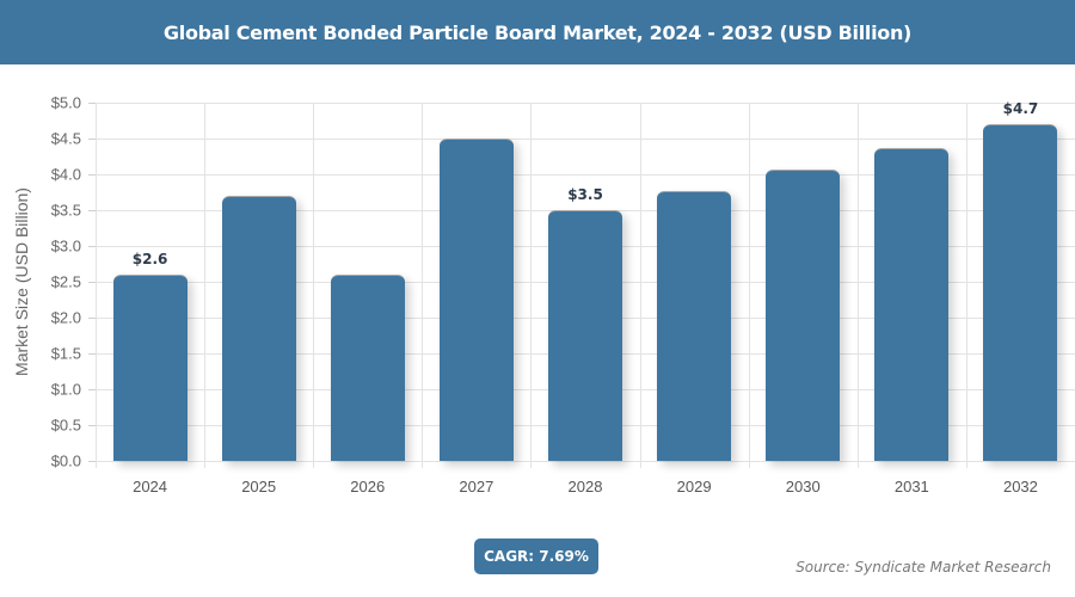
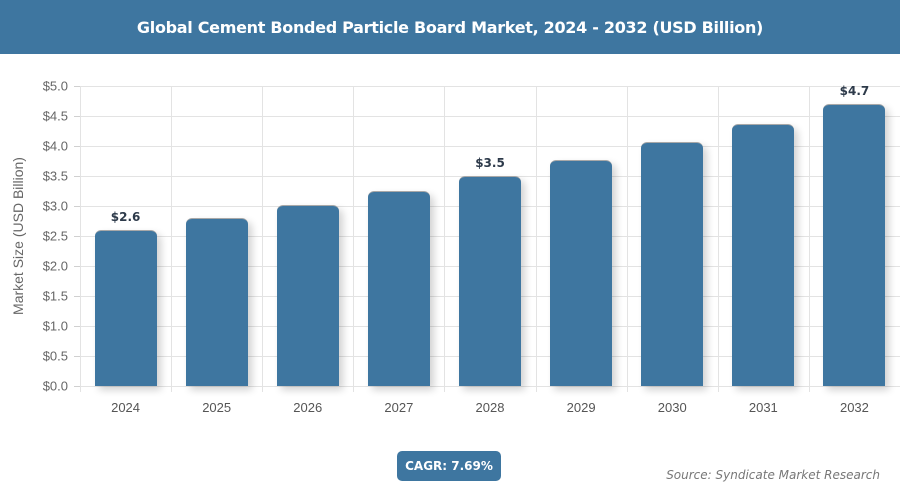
2025: $3.7 -> $2.8
2026: $2.6 -> $3.0
2027: $4.5 -> $3.2
